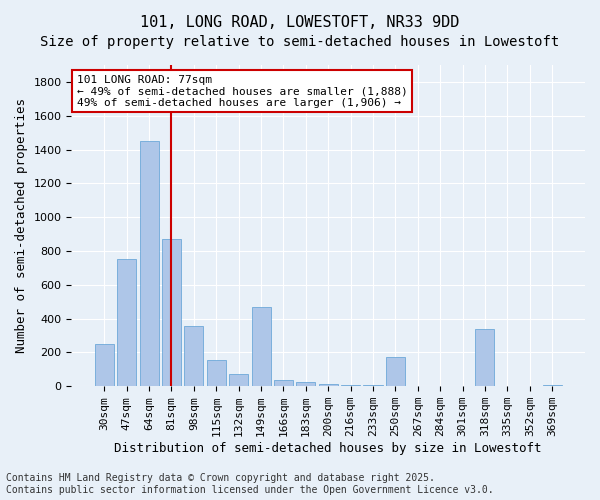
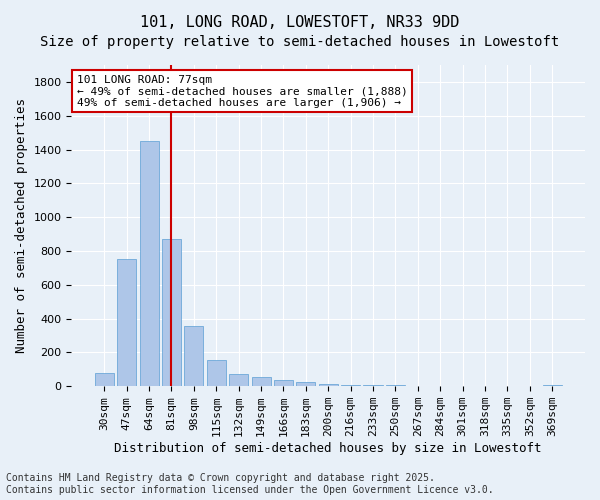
30sqm: 250 -> 80
149sqm: 470 -> 60
250sqm: 170 -> 0
318sqm: 340 -> 0
